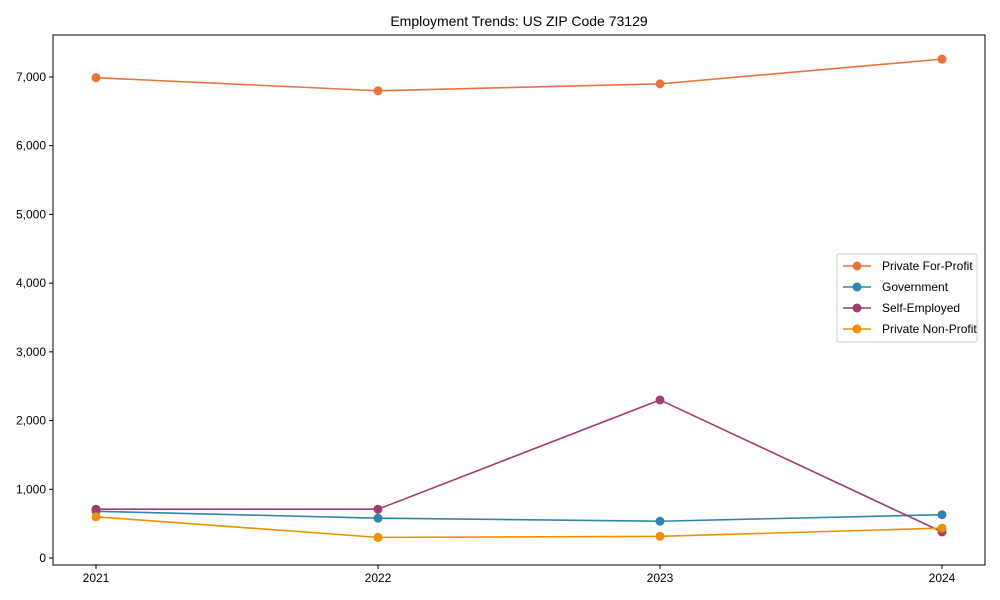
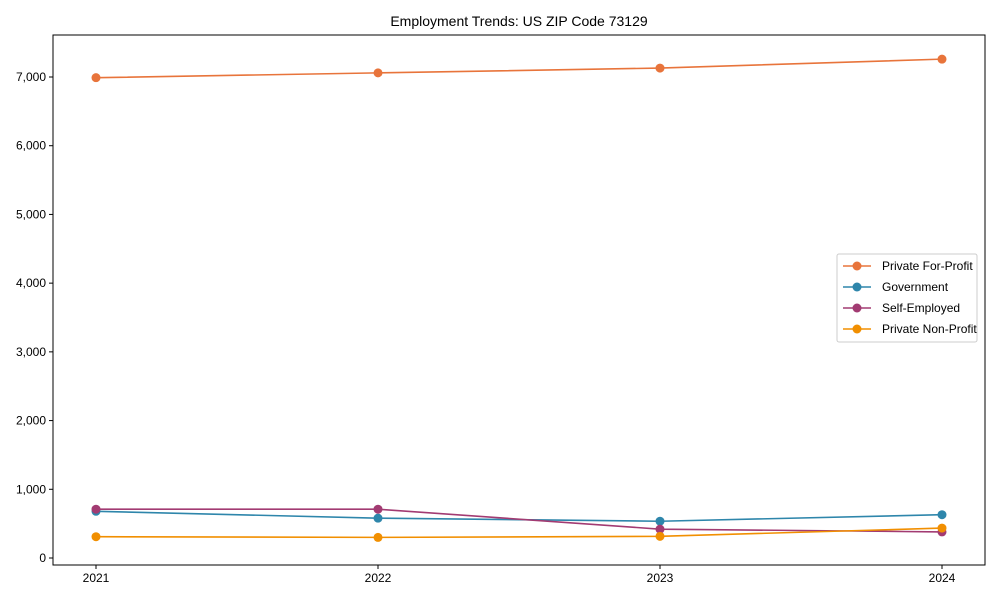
Private Non-Profit/2021: 600 -> 300
Private For-Profit/2022: 6800 -> 7100
Private For-Profit/2023: 6900 -> 7100
Self-Employed/2023: 2300 -> 400
